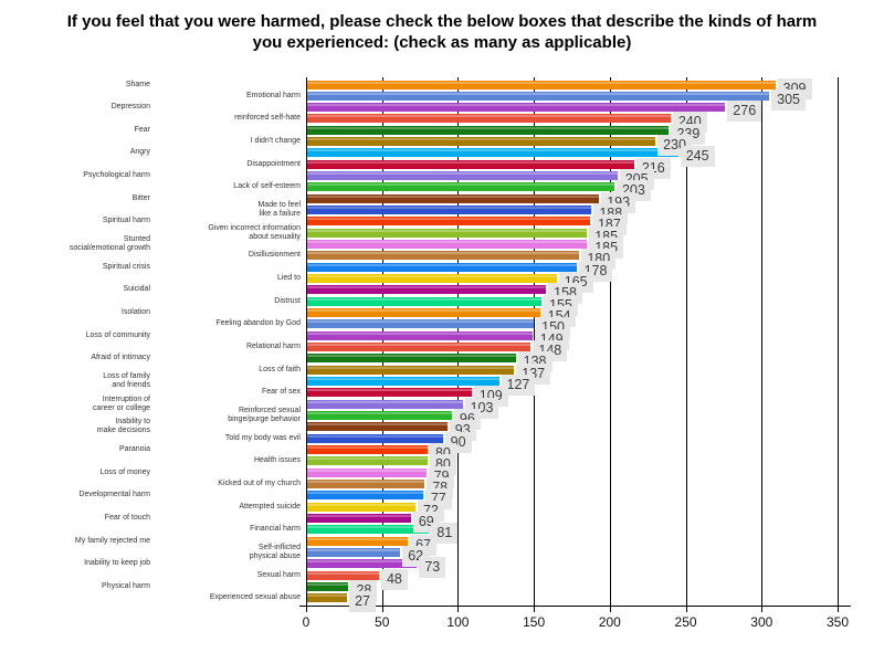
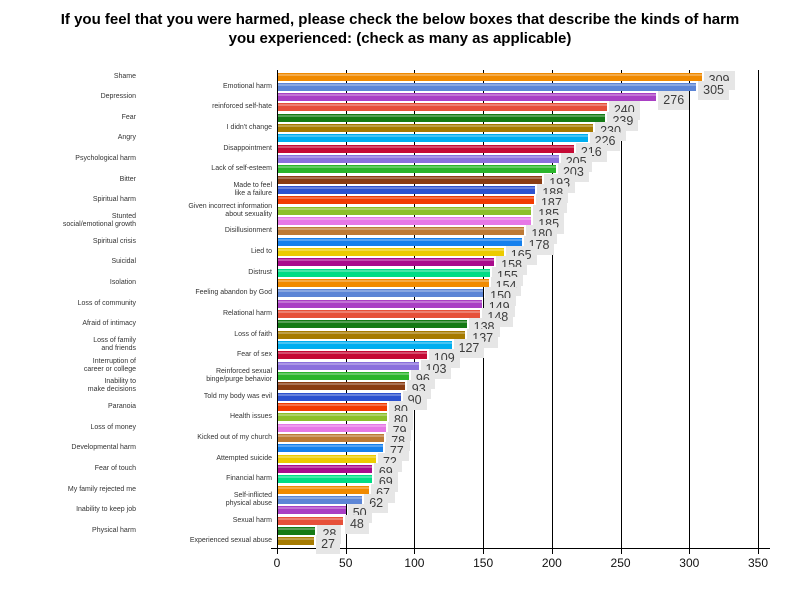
Angry: 245 -> 226
Financial harm: 81 -> 69
Inability to keep job: 73 -> 50
